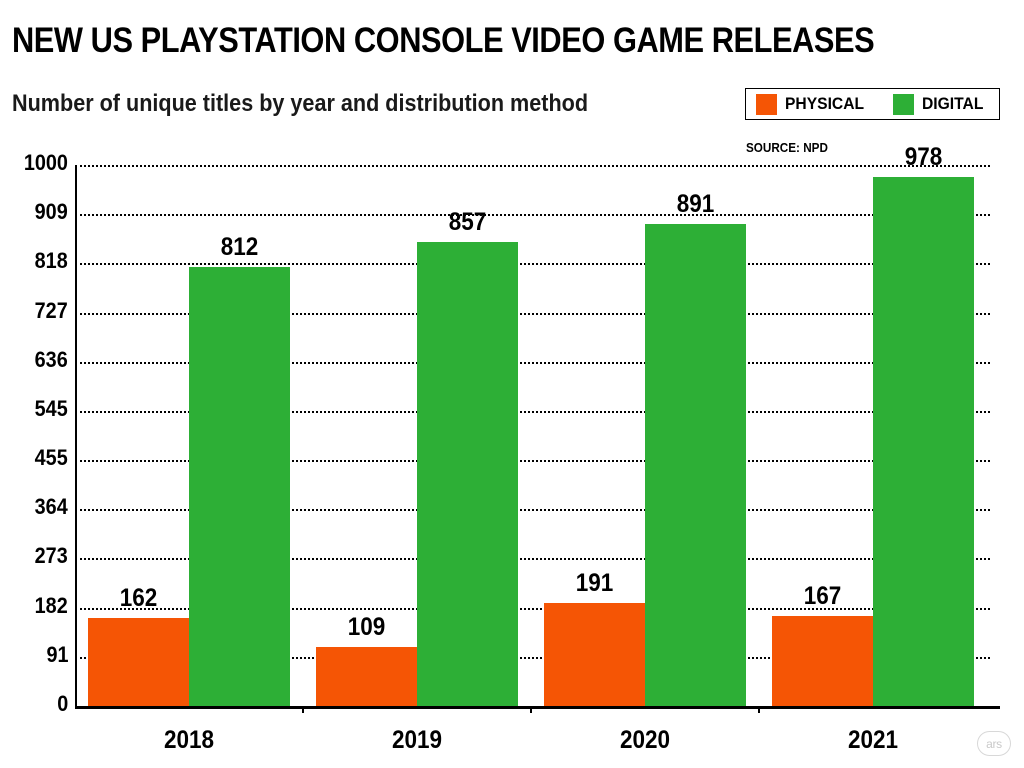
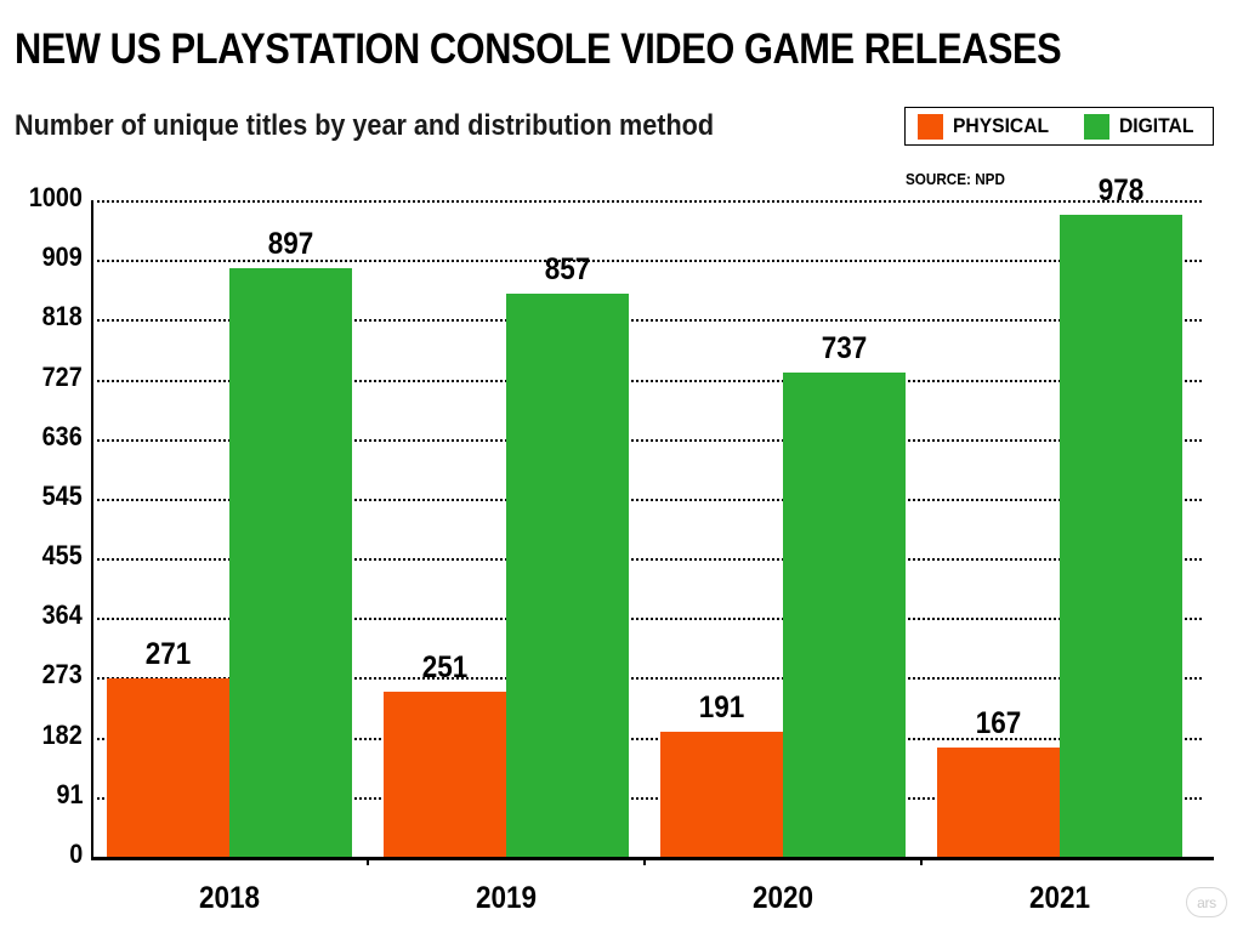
PHYSICAL/2018: 162 -> 271
DIGITAL/2018: 812 -> 897
PHYSICAL/2019: 109 -> 251
DIGITAL/2020: 891 -> 737
